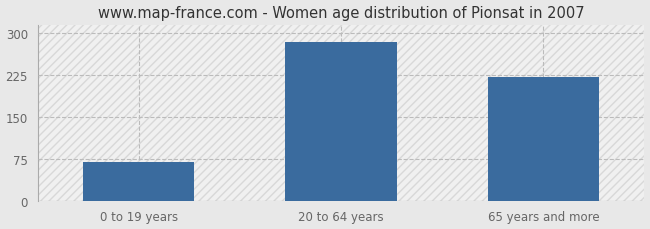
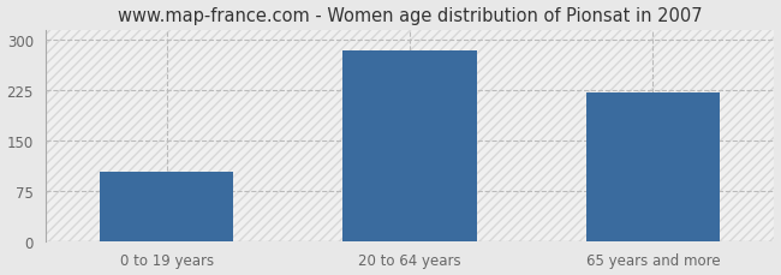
0 to 19 years: 70 -> 104
